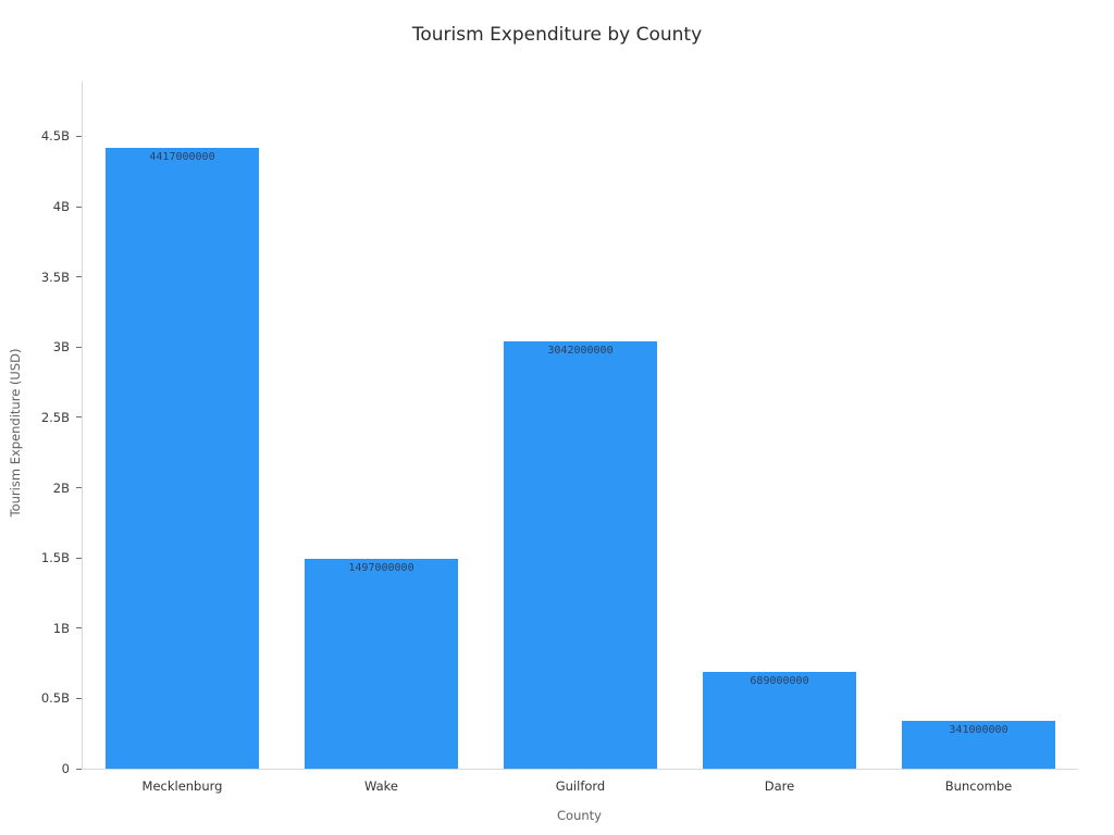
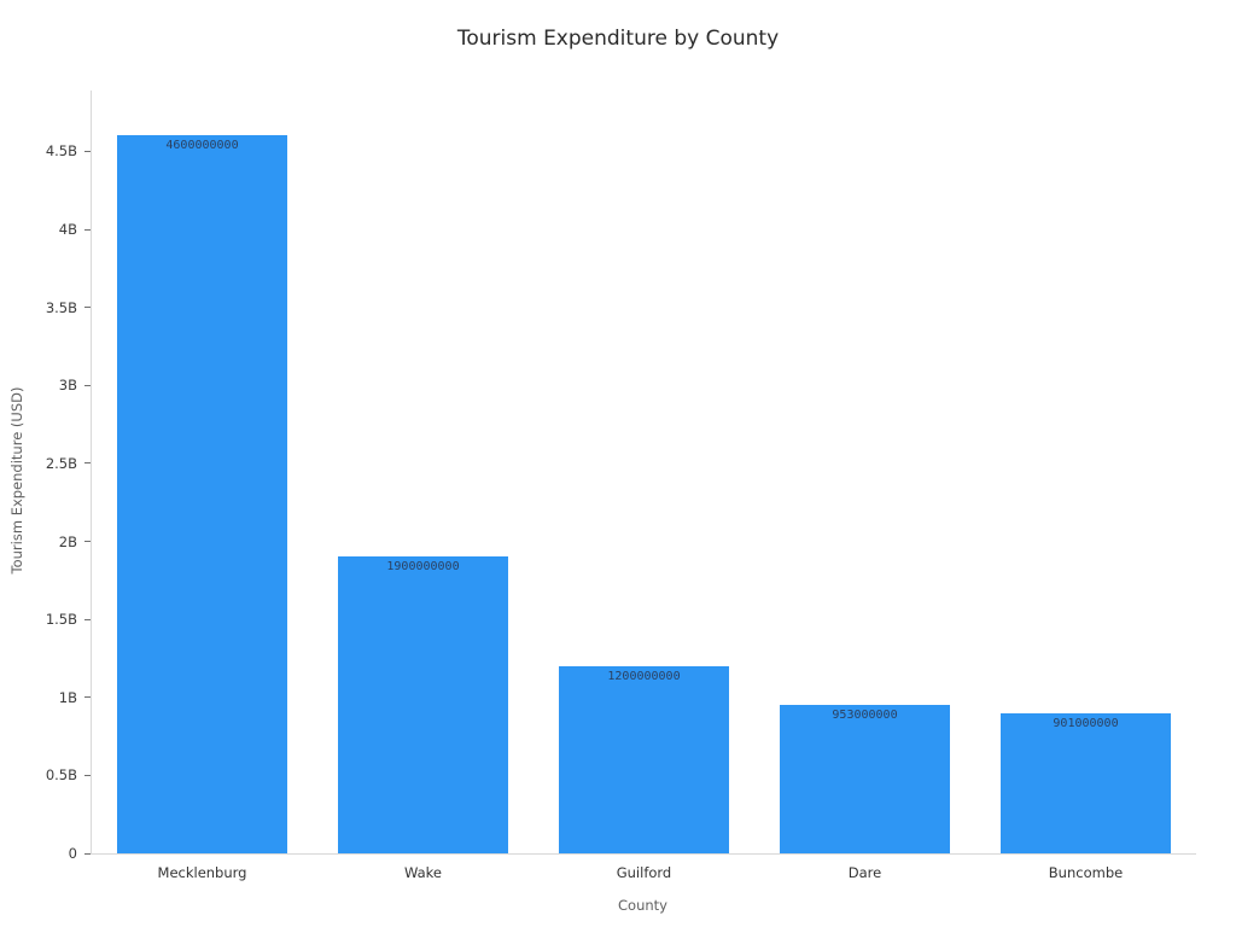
Mecklenburg: 4417000000 -> 4600000000
Wake: 1497000000 -> 1900000000
Guilford: 3042000000 -> 1200000000
Dare: 689000000 -> 953000000
Buncombe: 341000000 -> 901000000
